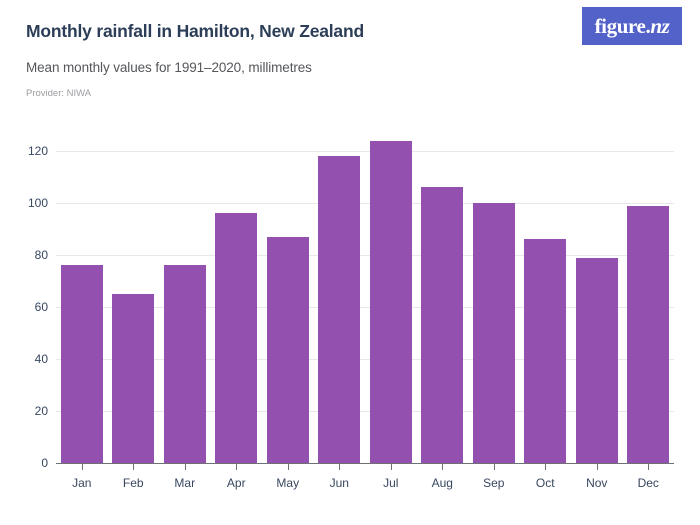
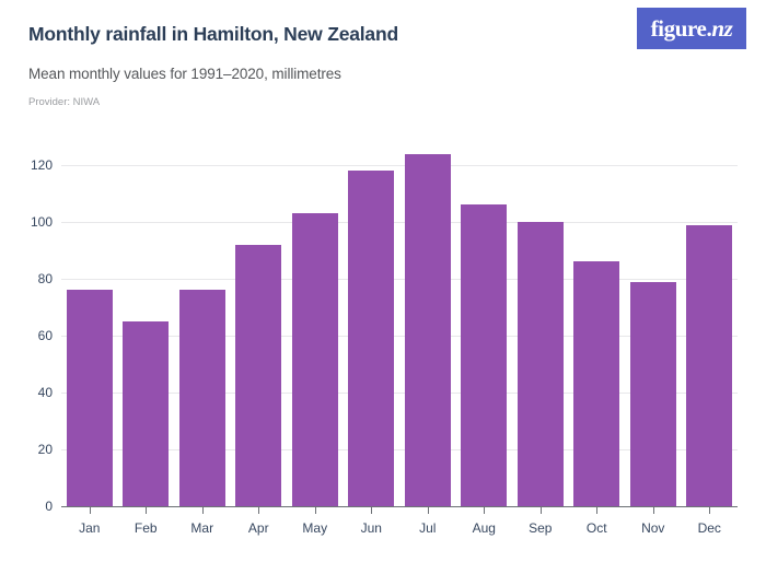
Apr: 96 -> 92
May: 87 -> 103
